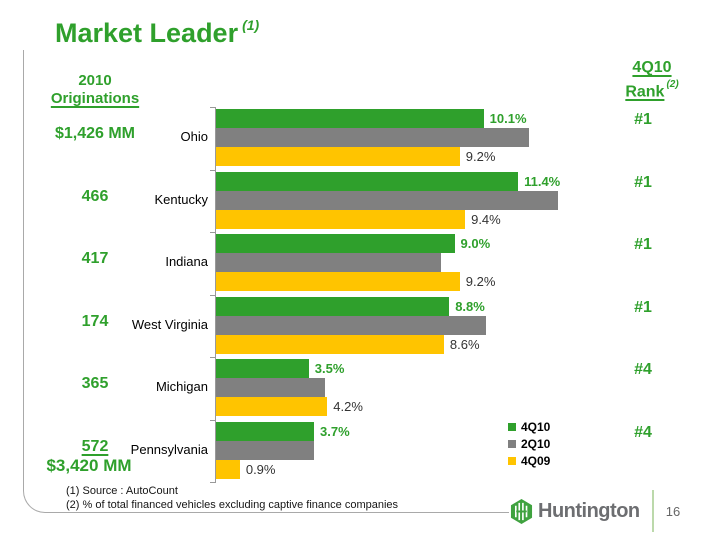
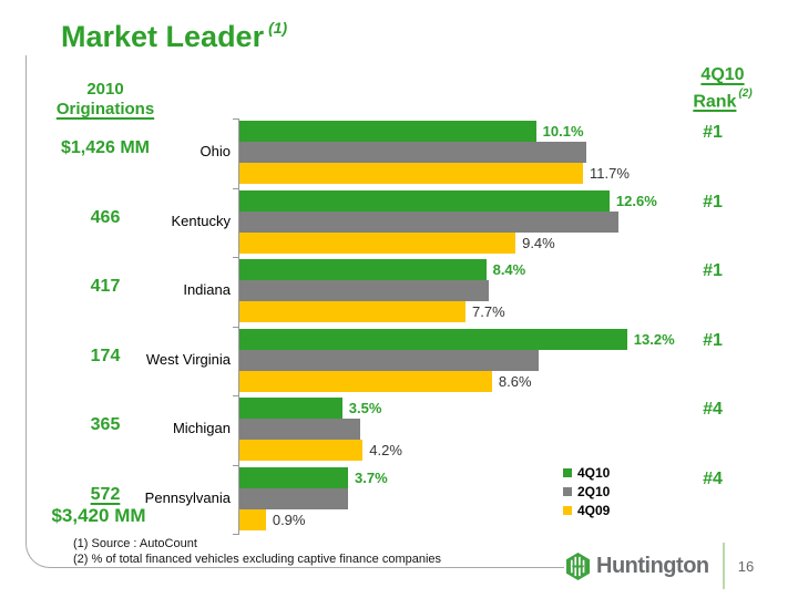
4Q09/Ohio: 9.2% -> 11.7%
4Q10/Kentucky: 11.4% -> 12.6%
4Q10/Indiana: 9.0% -> 8.4%
4Q09/Indiana: 9.2% -> 7.7%
4Q10/West Virginia: 8.8% -> 13.2%
